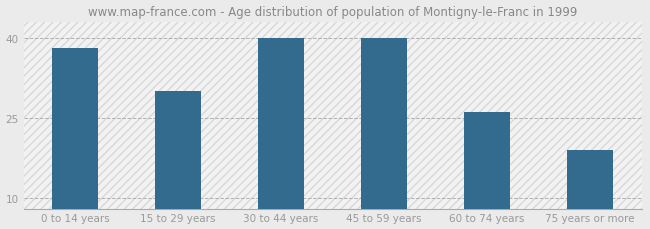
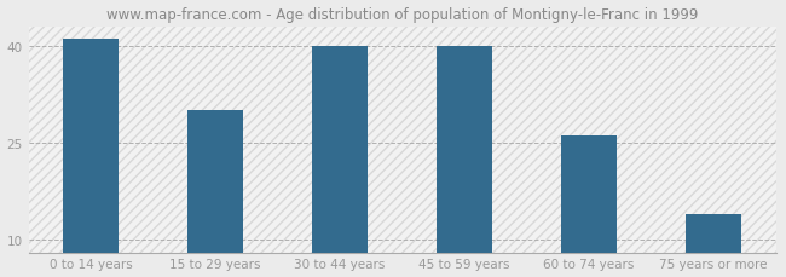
0 to 14 years: 38 -> 41
75 years or more: 19 -> 14
